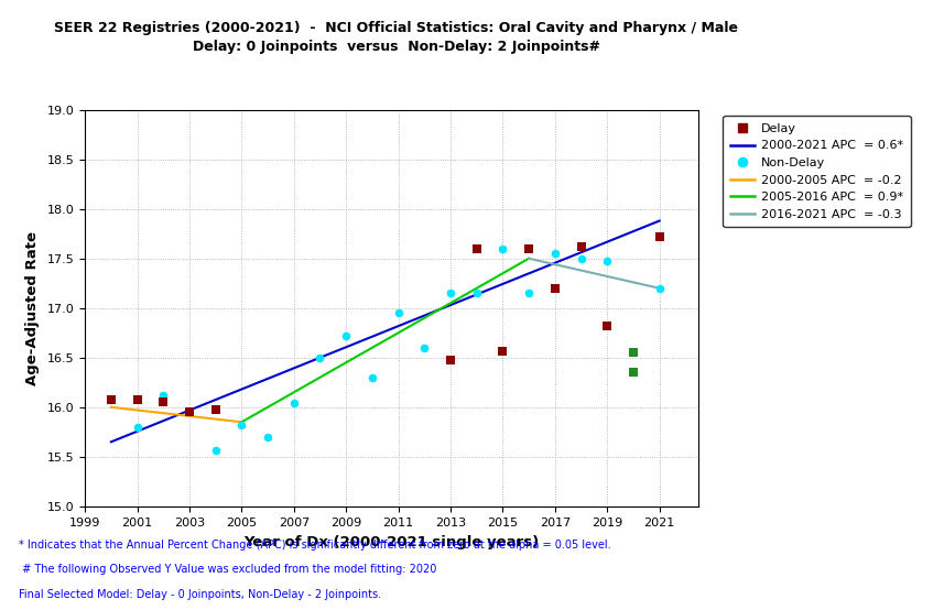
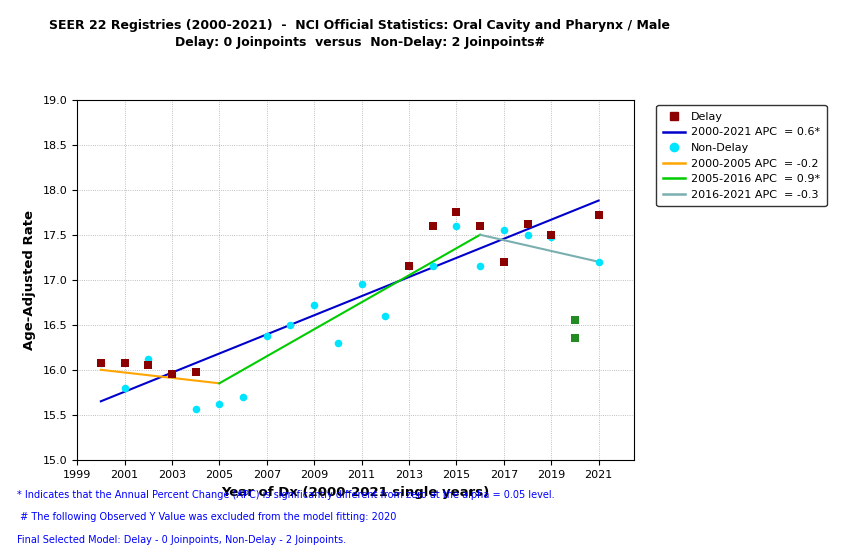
Non-Delay/2005: 15.82 -> 15.62
Non-Delay/2007: 16.04 -> 16.38
Delay/2013: 16.48 -> 17.15
Delay/2015: 16.56 -> 17.75
Delay/2019: 16.82 -> 17.50
